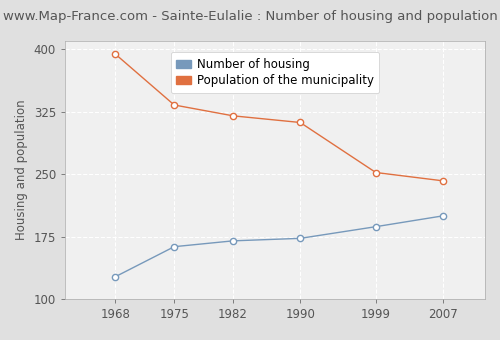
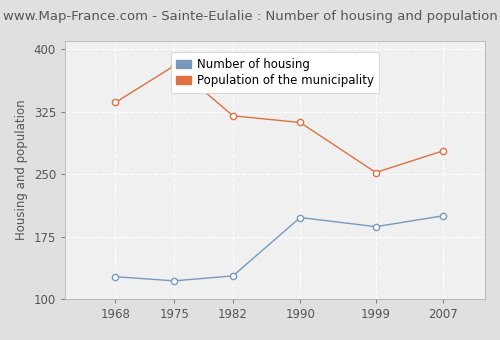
Population of the municipality/1968: 394 -> 336
Number of housing/1975: 163 -> 122
Population of the municipality/1975: 333 -> 380
Number of housing/1982: 170 -> 128
Number of housing/1990: 173 -> 198
Population of the municipality/2007: 242 -> 278
